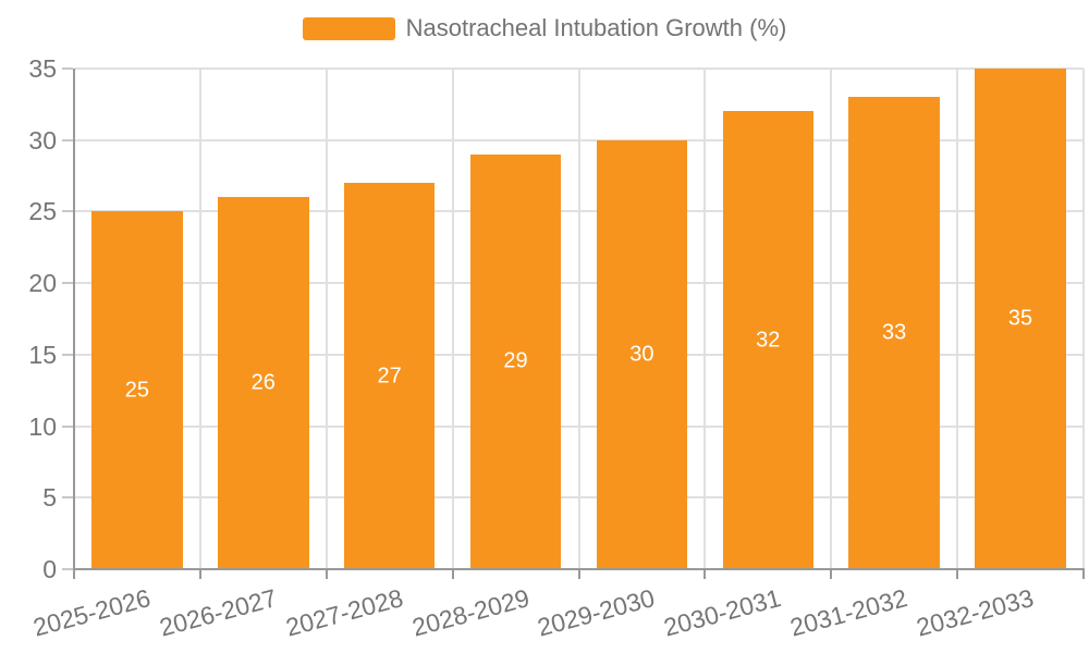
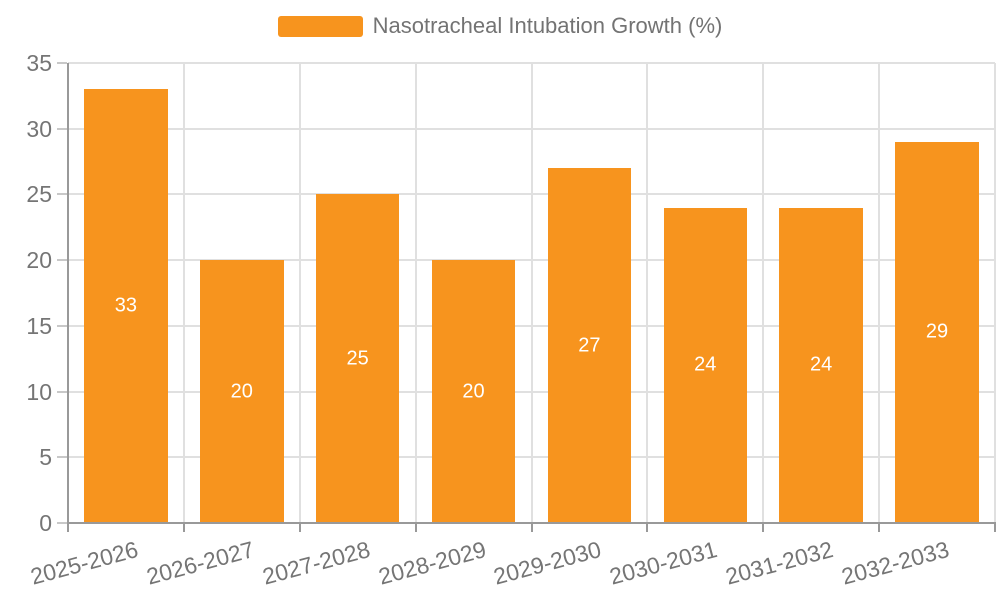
2025-2026: 25 -> 33
2026-2027: 26 -> 20
2027-2028: 27 -> 25
2028-2029: 29 -> 20
2029-2030: 30 -> 27
2030-2031: 32 -> 24
2031-2032: 33 -> 24
2032-2033: 35 -> 29
